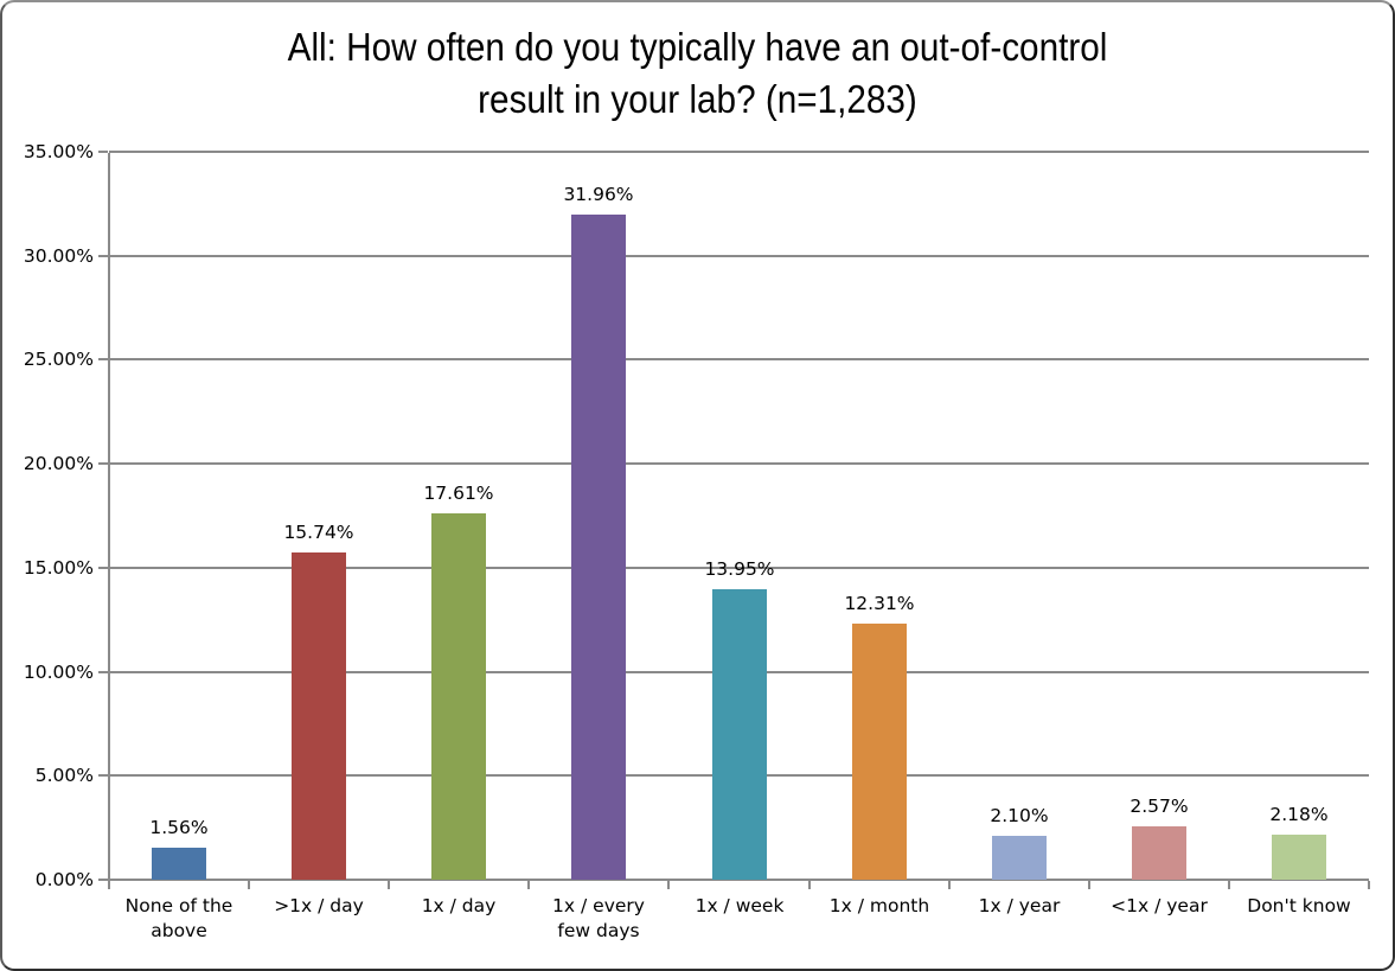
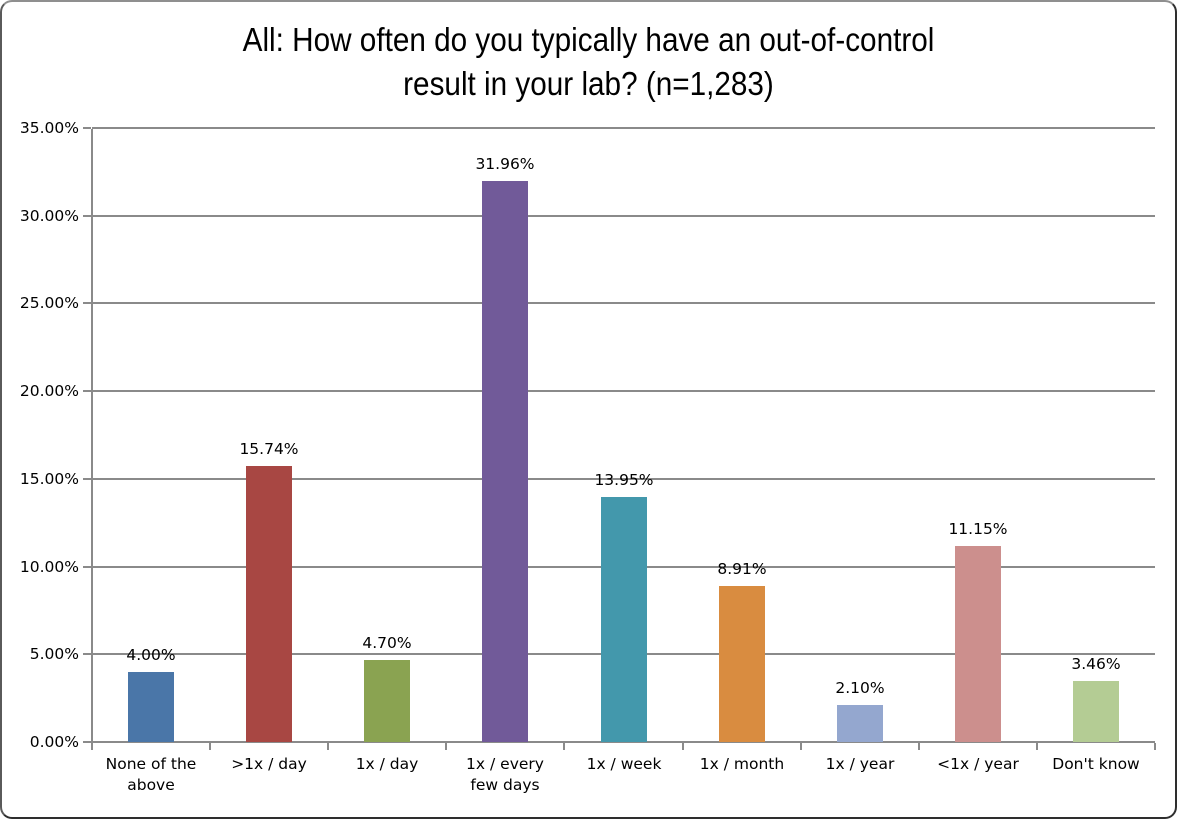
None of the above: 1.56% -> 4.00%
1x / day: 17.61% -> 4.70%
1x / month: 12.31% -> 8.91%
<1x / year: 2.57% -> 11.15%
Don't know: 2.18% -> 3.46%
